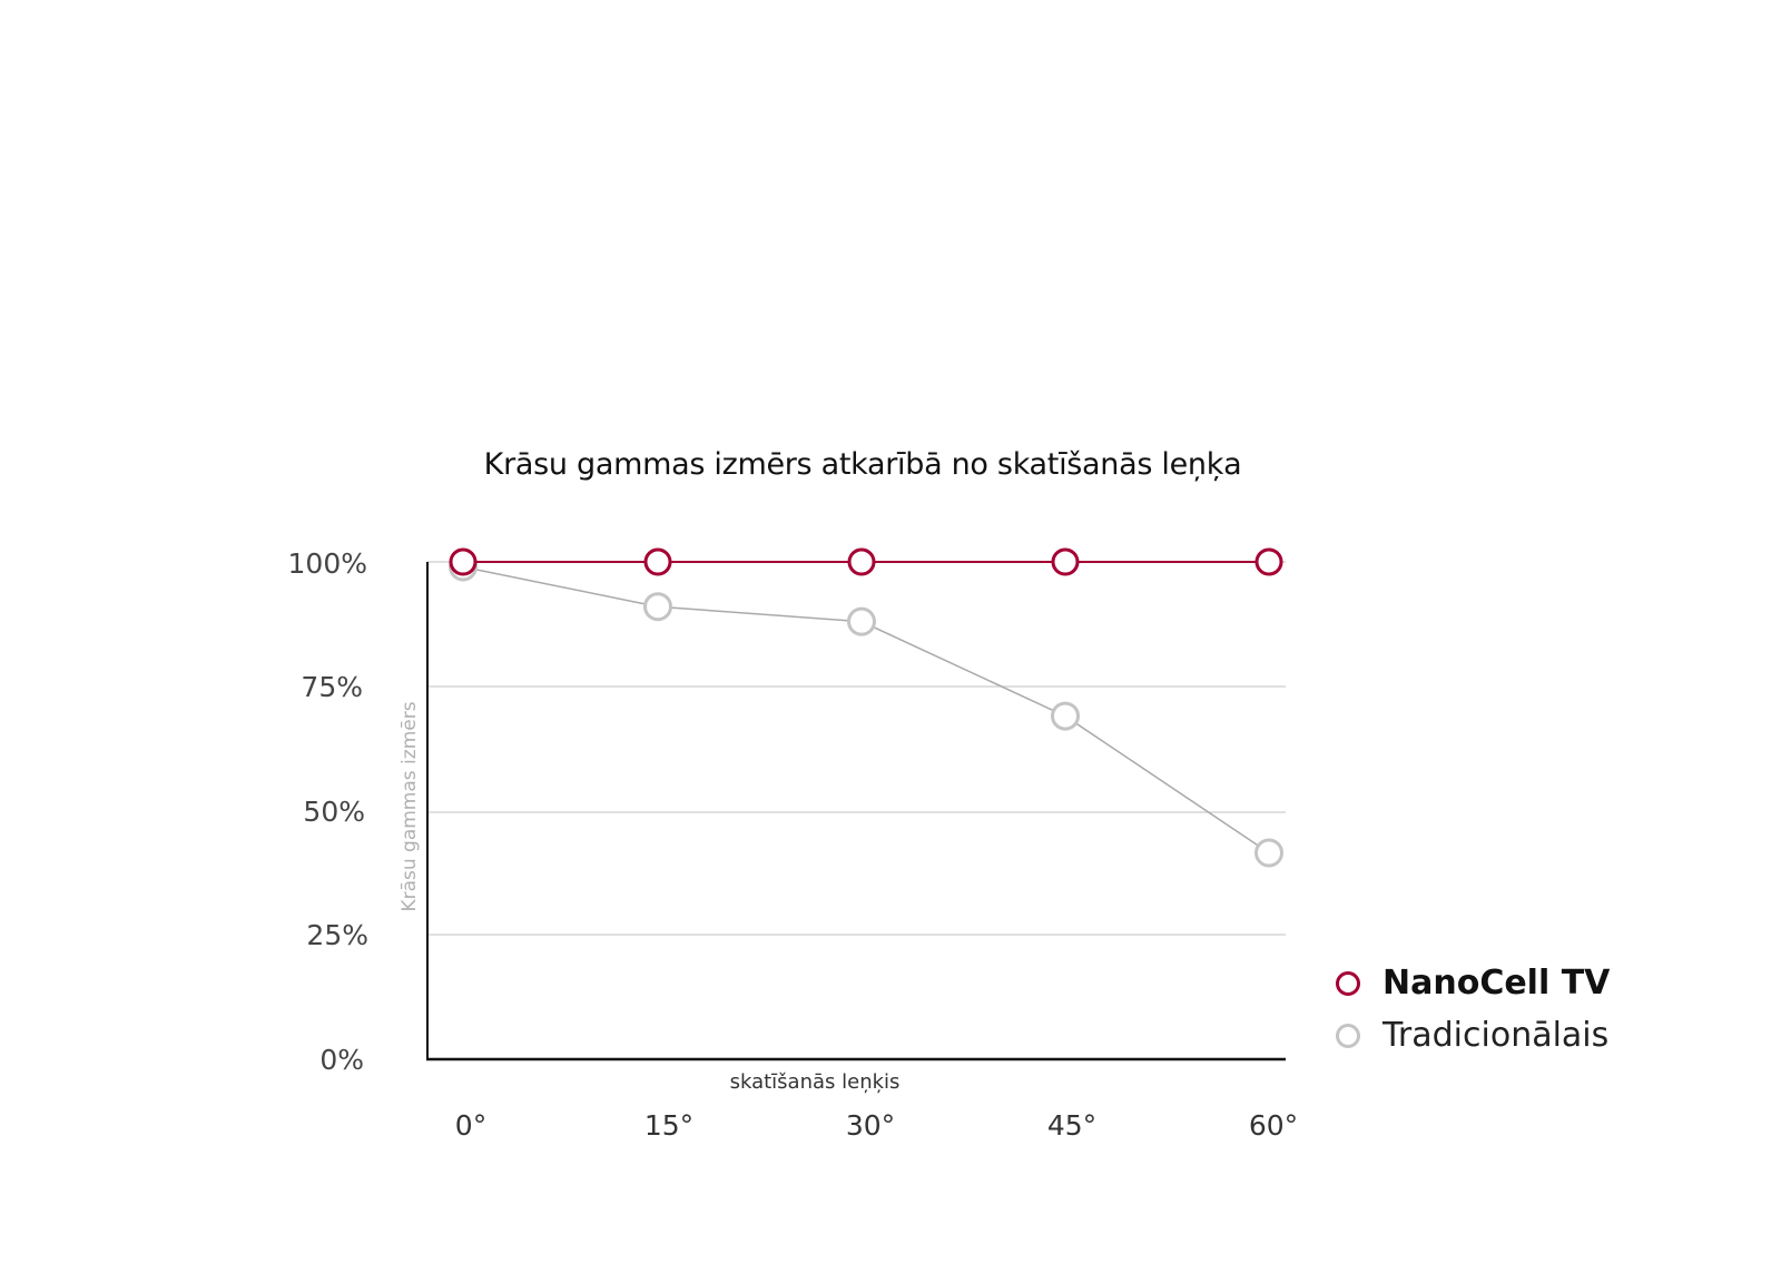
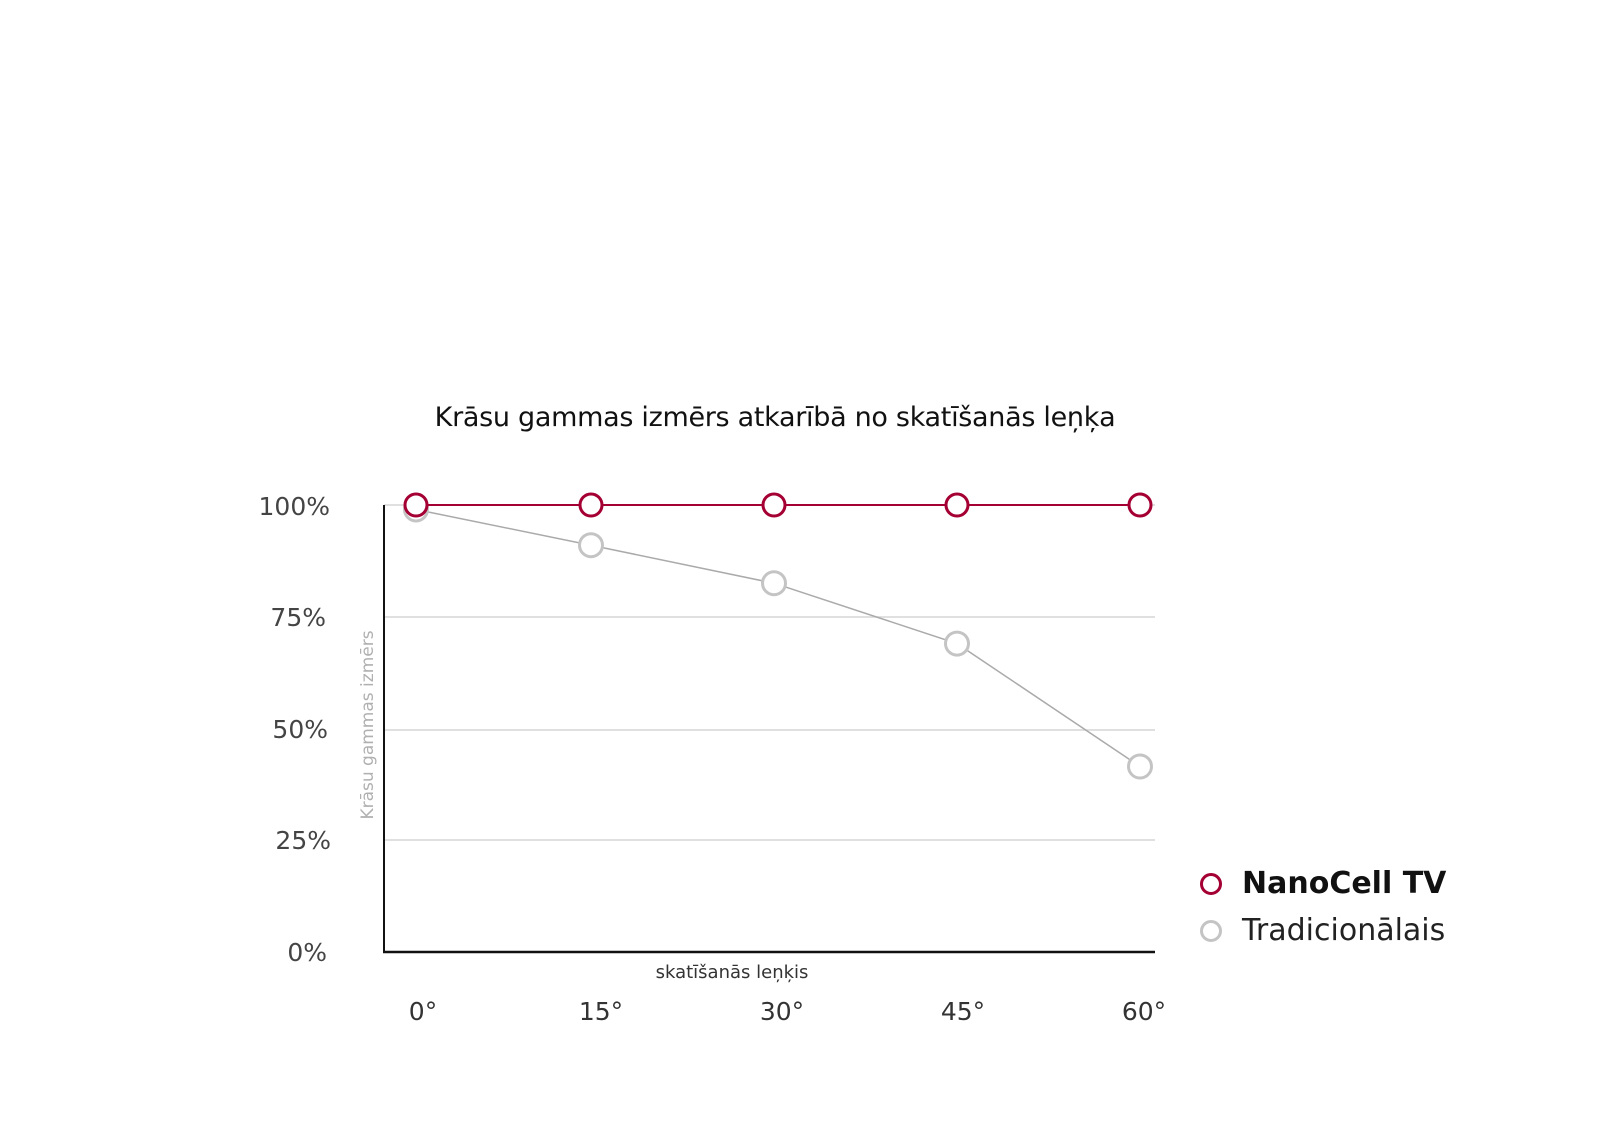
Tradicionālais/30°: 88% -> 82%
